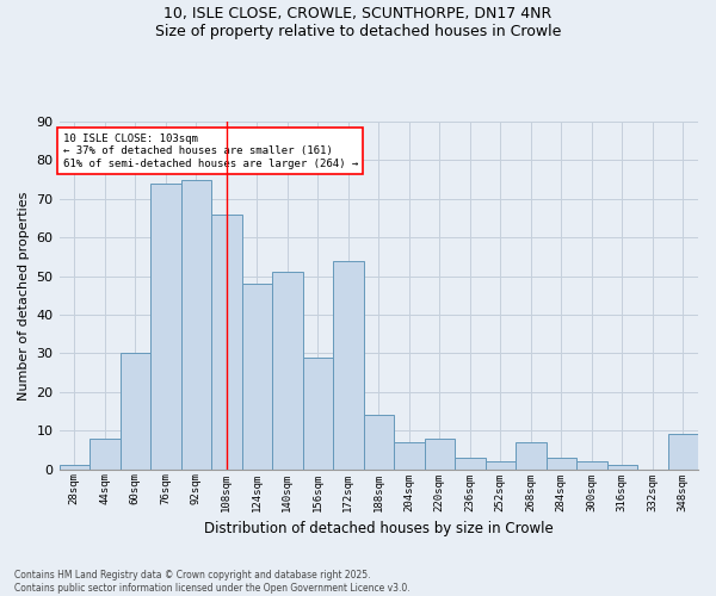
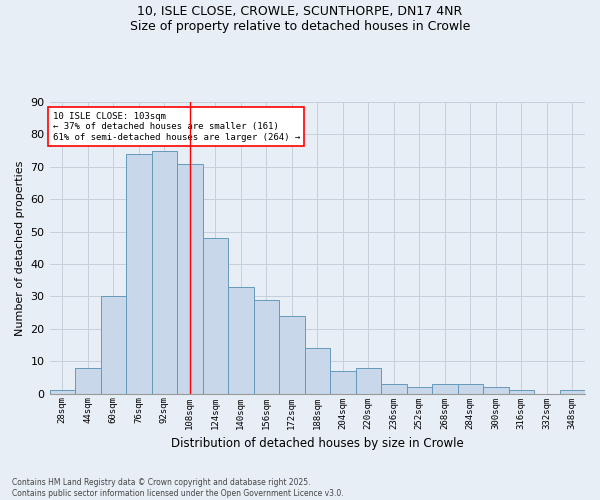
108sqm: 66 -> 71
140sqm: 51 -> 33
172sqm: 54 -> 24
268sqm: 7 -> 3
348sqm: 9 -> 1
